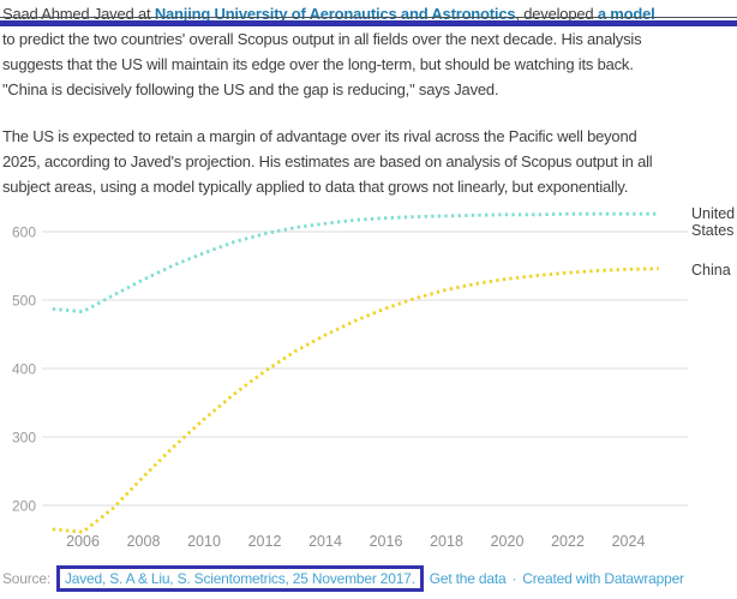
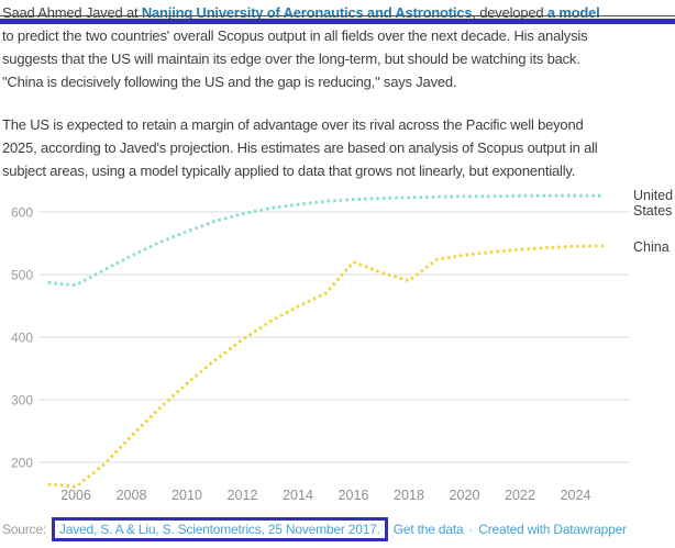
China/2016: 490 -> 520
China/2018: 520 -> 490
